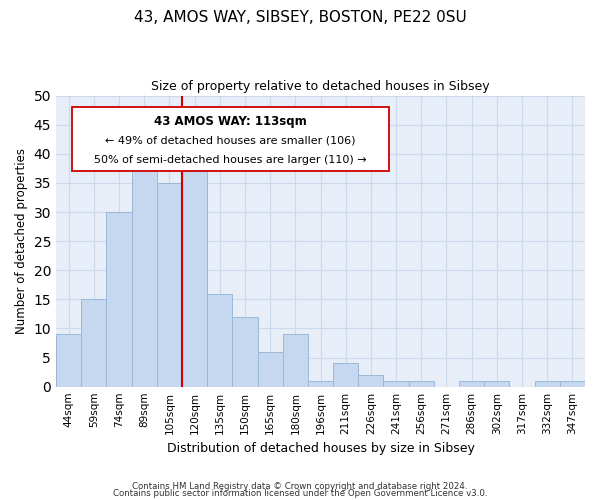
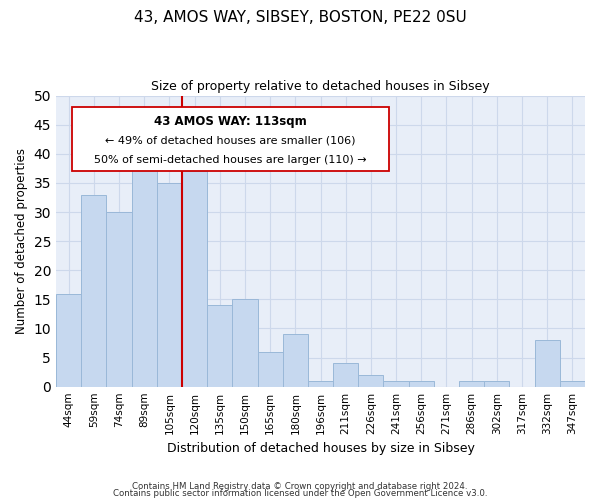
44sqm: 9 -> 16
59sqm: 15 -> 33
135sqm: 16 -> 14
150sqm: 12 -> 15
332sqm: 1 -> 8
